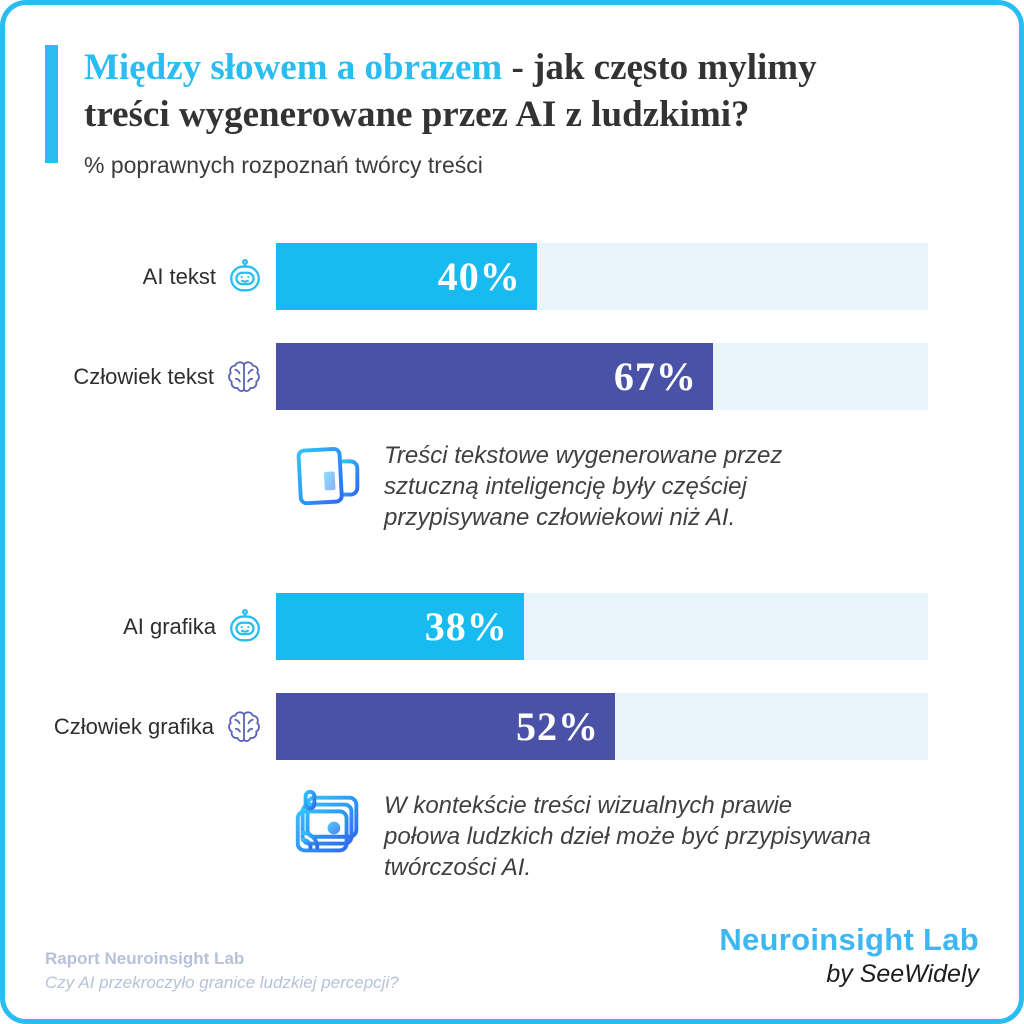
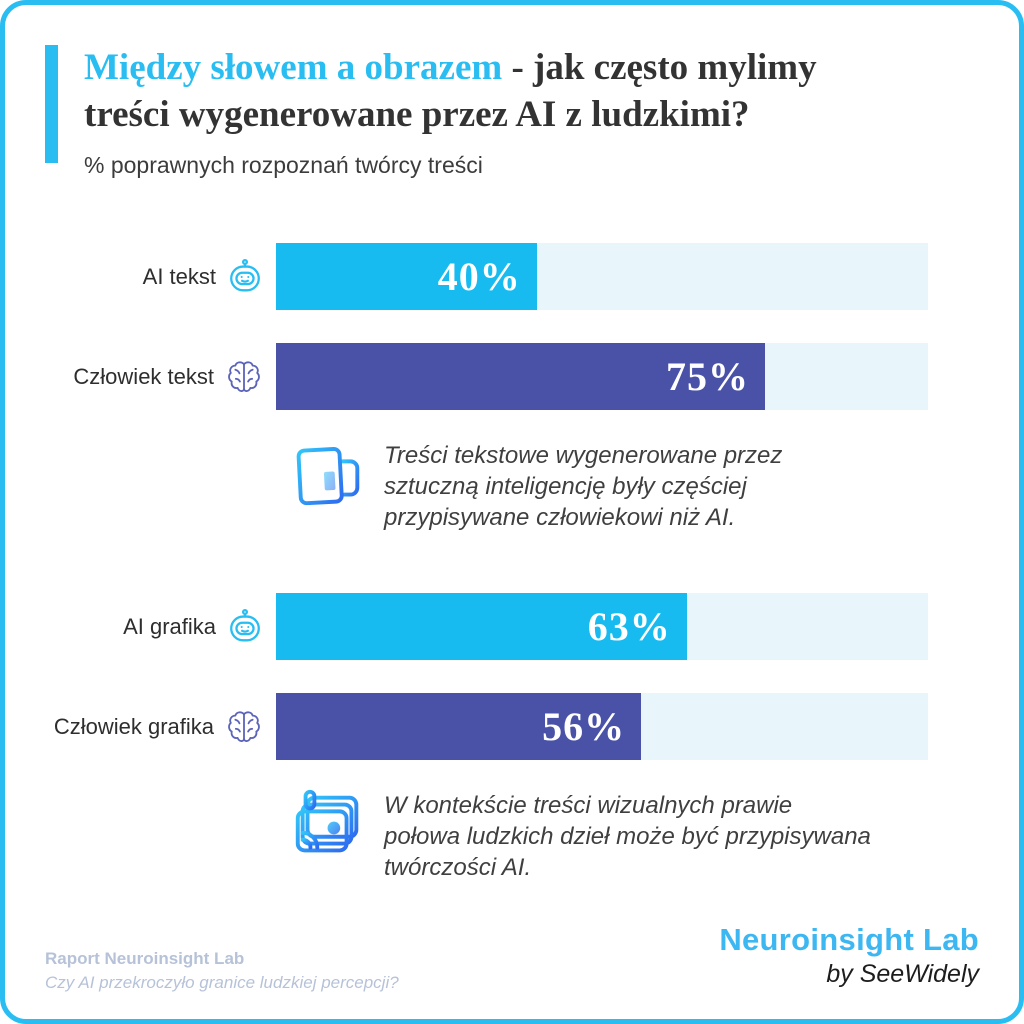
Człowiek tekst: 67% -> 75%
AI grafika: 38% -> 63%
Człowiek grafika: 52% -> 56%
